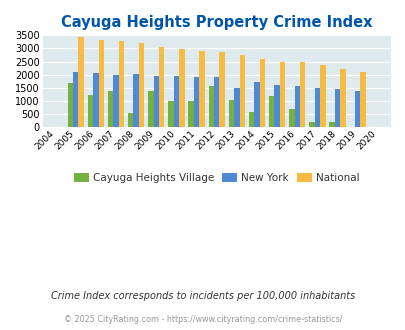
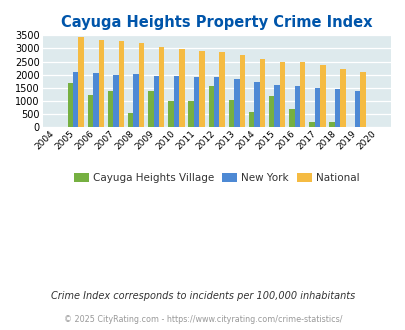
New York/2013: 1500 -> 1840
